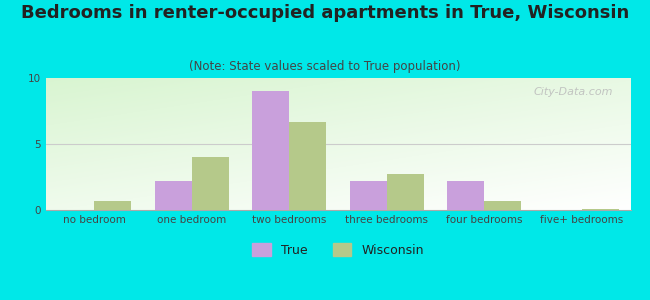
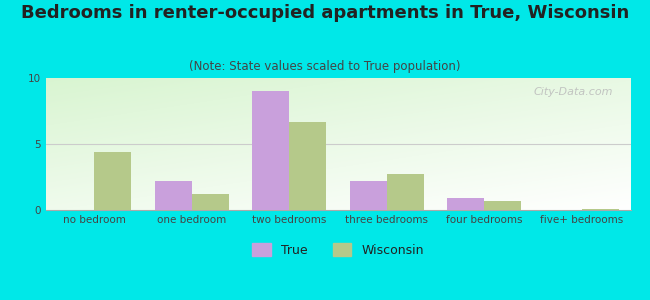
Wisconsin/no bedroom: 0.7 -> 4.4
Wisconsin/one bedroom: 4.0 -> 1.2
True/four bedrooms: 2.2 -> 0.9
